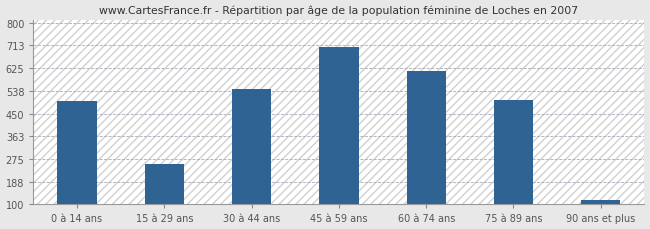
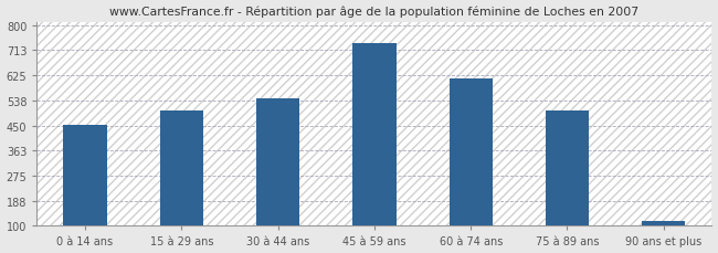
0 à 14 ans: 500 -> 452
15 à 29 ans: 255 -> 502
45 à 59 ans: 705 -> 735
